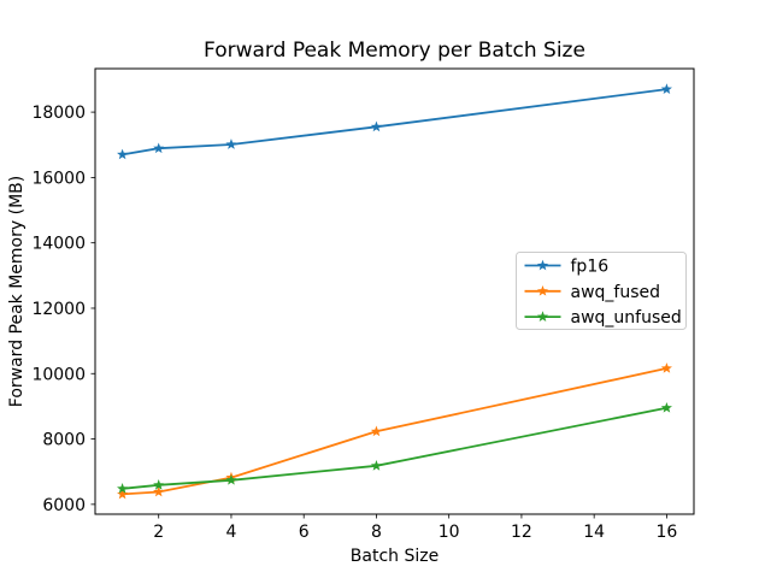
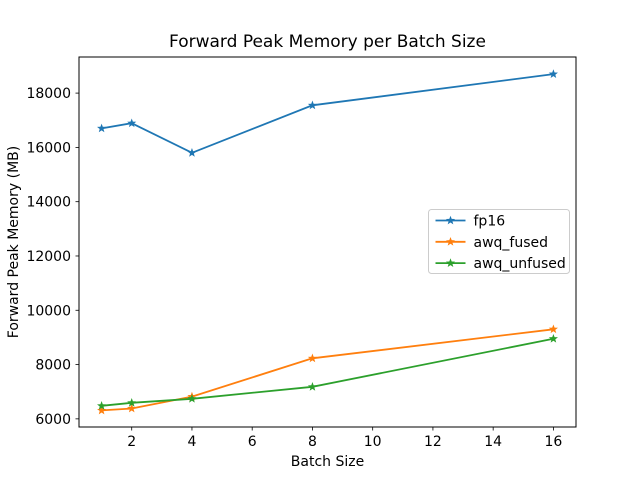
fp16/4: 17000 -> 15800
awq_fused/16: 10200 -> 9300
